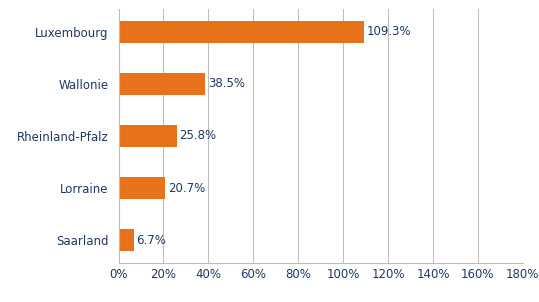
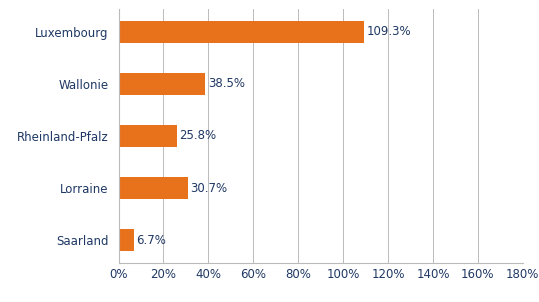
Lorraine: 20.7% -> 30.7%
